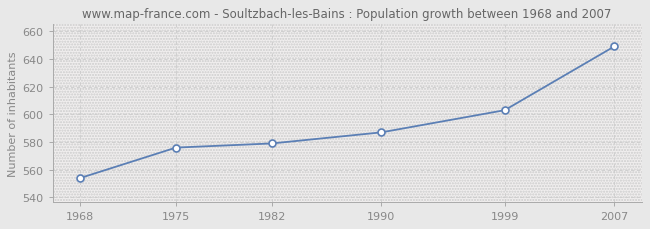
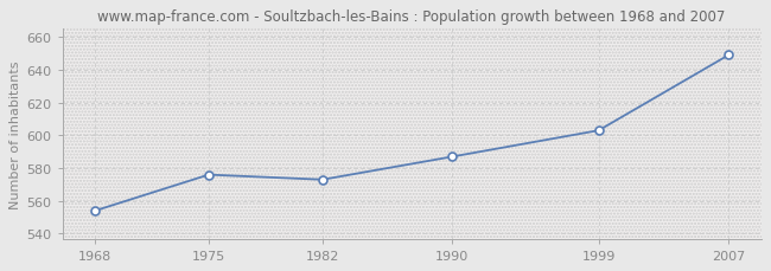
1982: 579 -> 573
